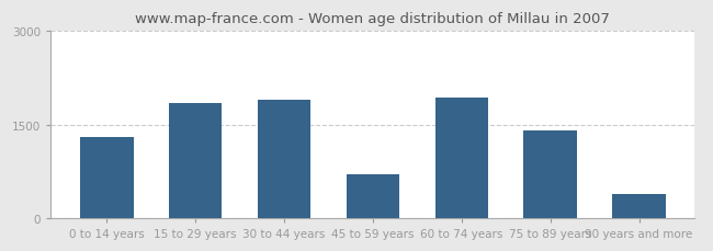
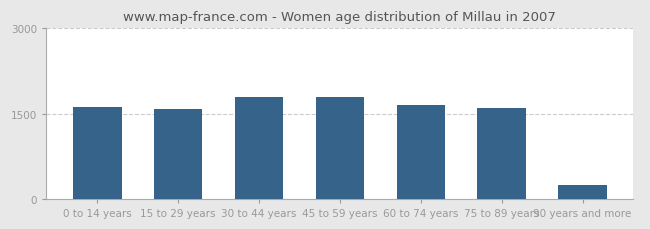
0 to 14 years: 1300 -> 1610
15 to 29 years: 1840 -> 1580
30 to 44 years: 1900 -> 1780
45 to 59 years: 700 -> 1800
60 to 74 years: 1940 -> 1660
75 to 89 years: 1400 -> 1600
90 years and more: 380 -> 250
